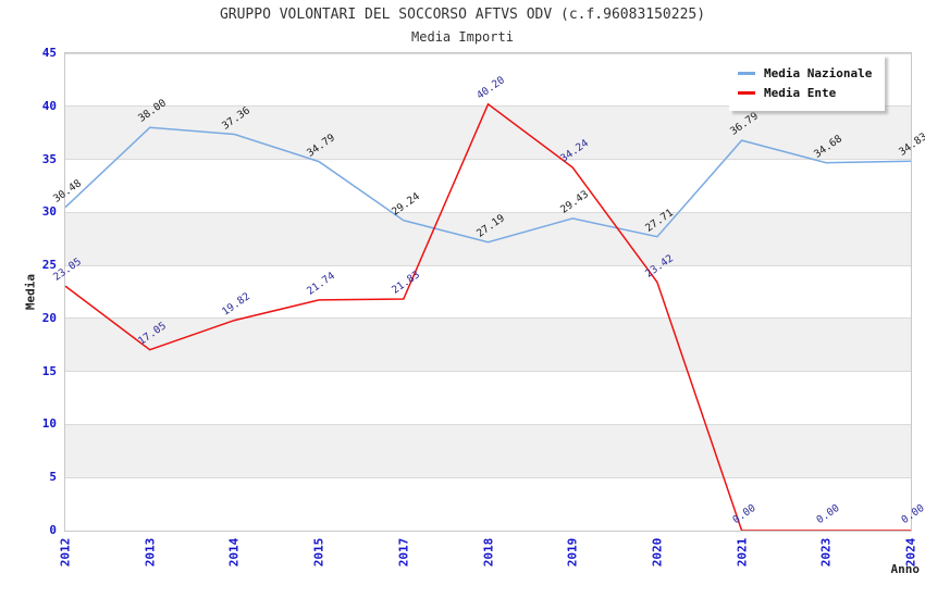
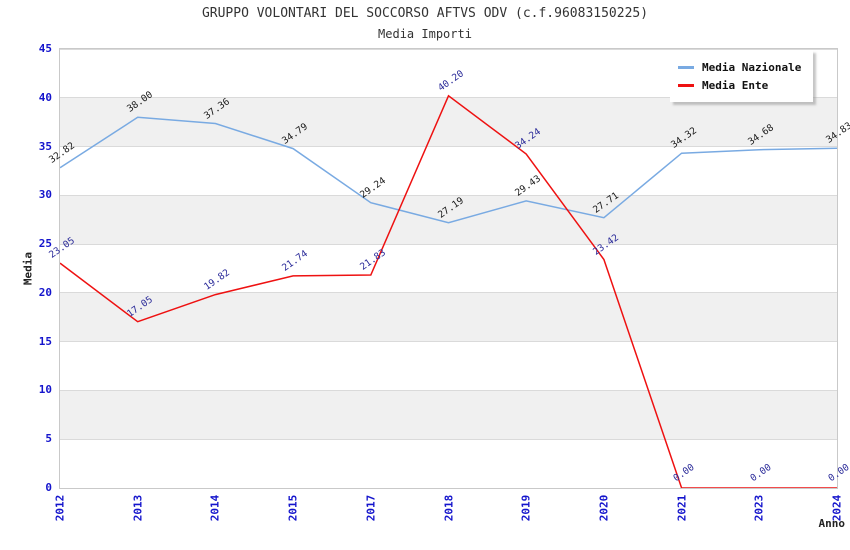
Media Nazionale/2012: 30.48 -> 32.82
Media Nazionale/2021: 36.79 -> 34.32
